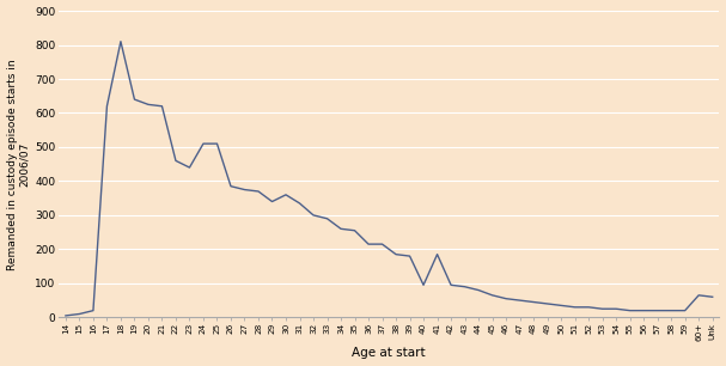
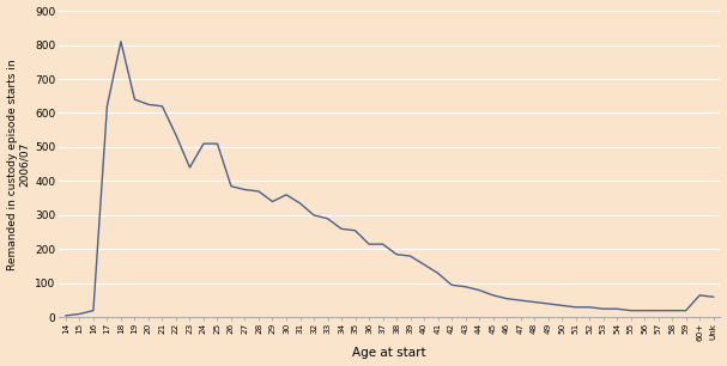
22: 460 -> 535
40: 95 -> 155
41: 185 -> 130
